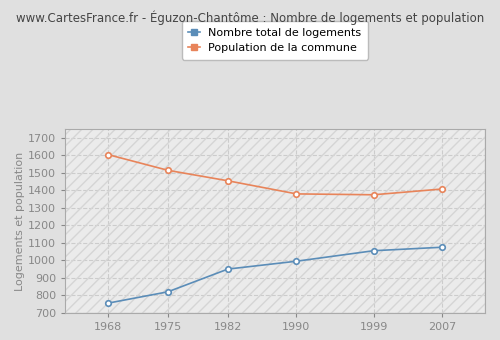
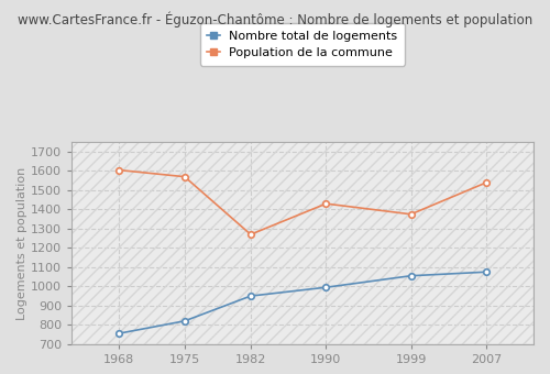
Population de la commune/1975: 1520 -> 1570
Population de la commune/1982: 1460 -> 1270
Population de la commune/1990: 1380 -> 1430
Population de la commune/2007: 1410 -> 1540
